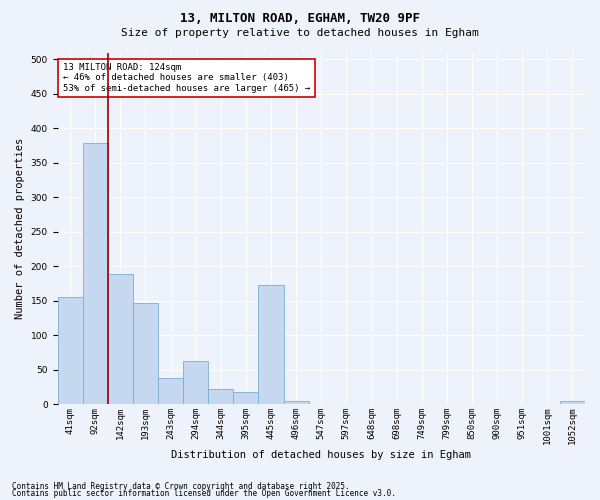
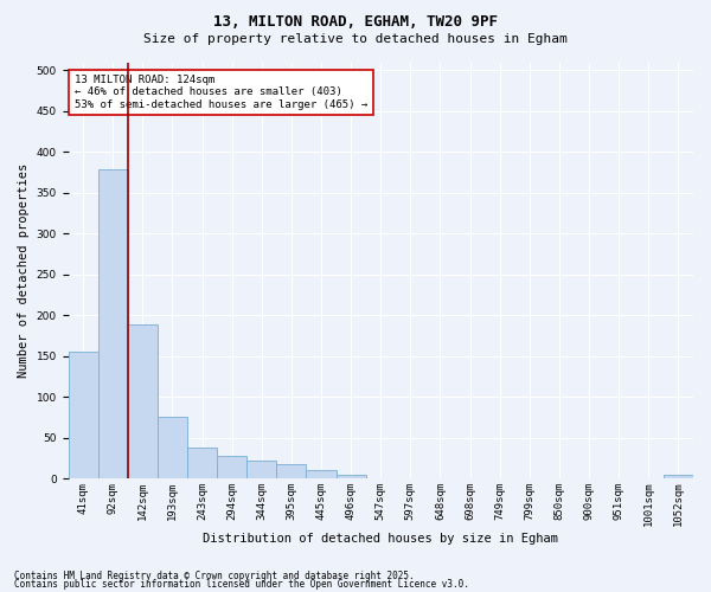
193sqm: 146 -> 75
294sqm: 62 -> 27
445sqm: 172 -> 10
